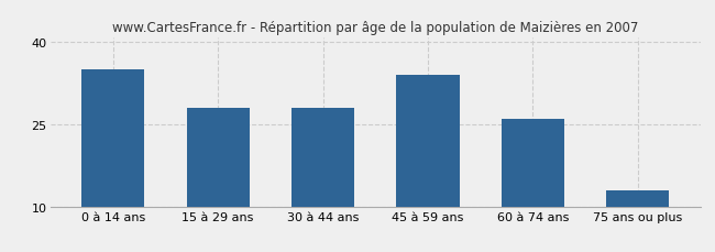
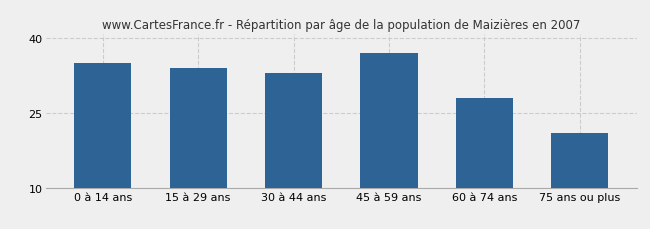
15 à 29 ans: 28 -> 34
30 à 44 ans: 28 -> 33
45 à 59 ans: 34 -> 37
60 à 74 ans: 26 -> 28
75 ans ou plus: 13 -> 21
